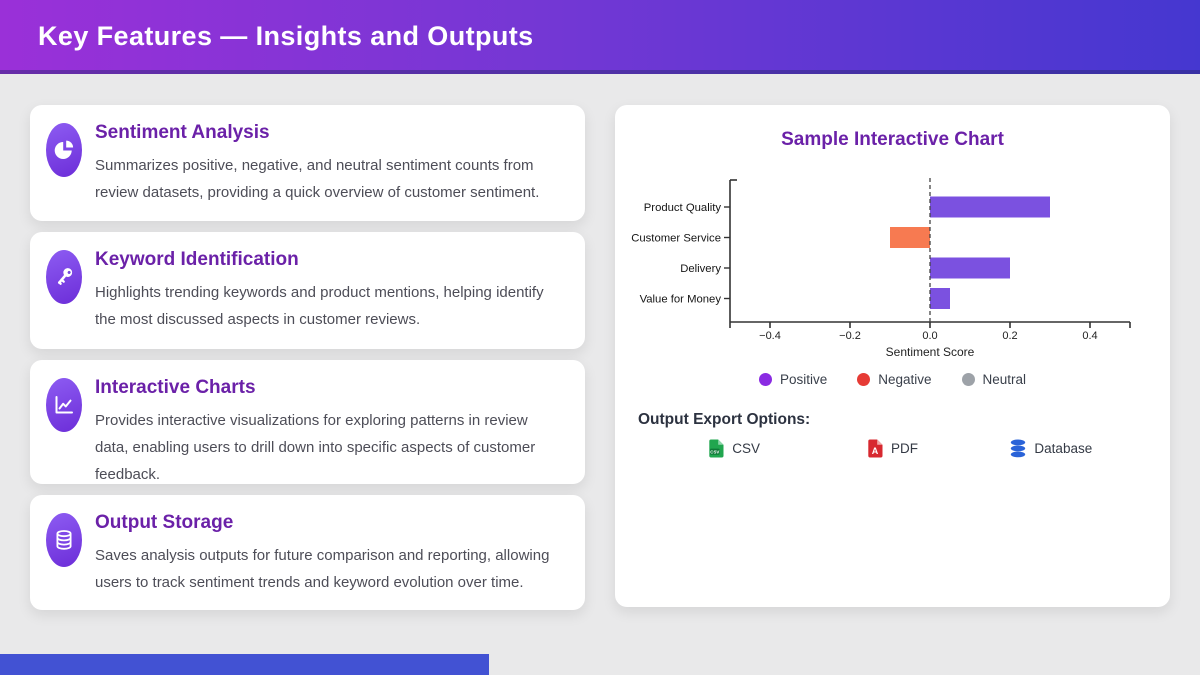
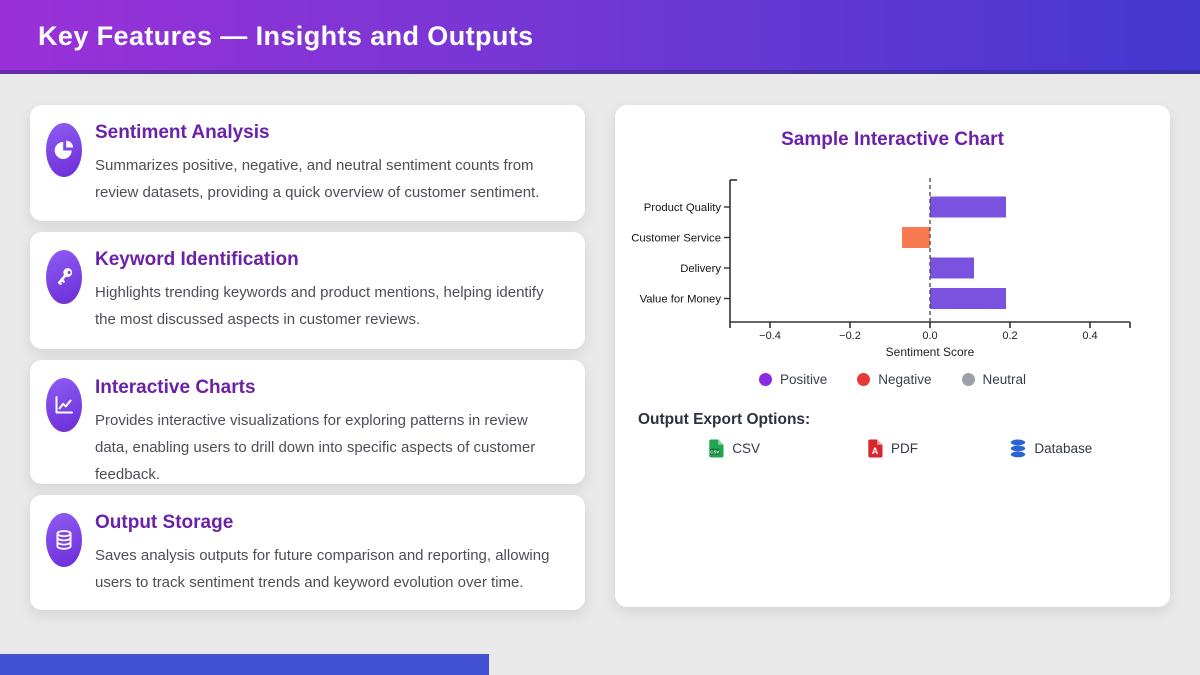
Product Quality: 0.30 -> 0.19
Customer Service: -0.10 -> -0.07
Delivery: 0.20 -> 0.11
Value for Money: 0.05 -> 0.19
